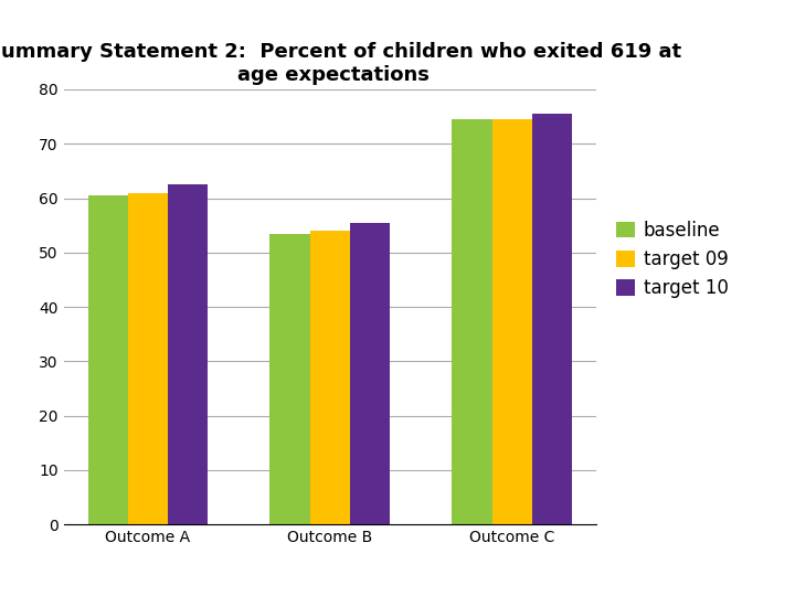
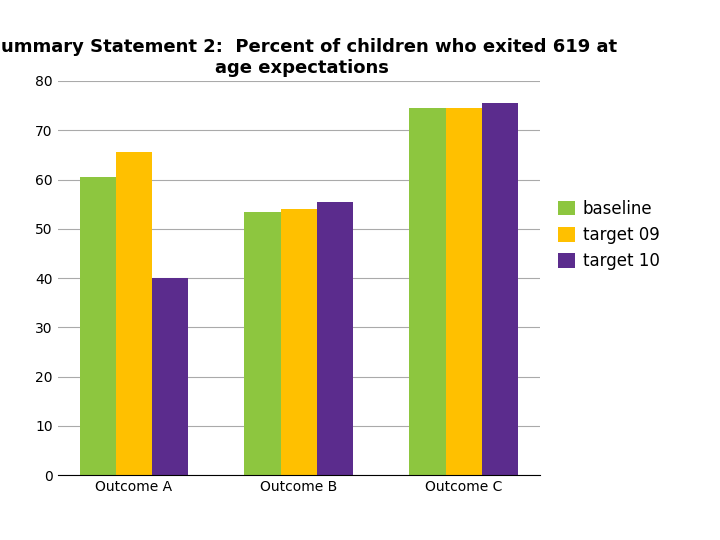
target 09/Outcome A: 61.0 -> 65.5
target 10/Outcome A: 62.5 -> 40.0
